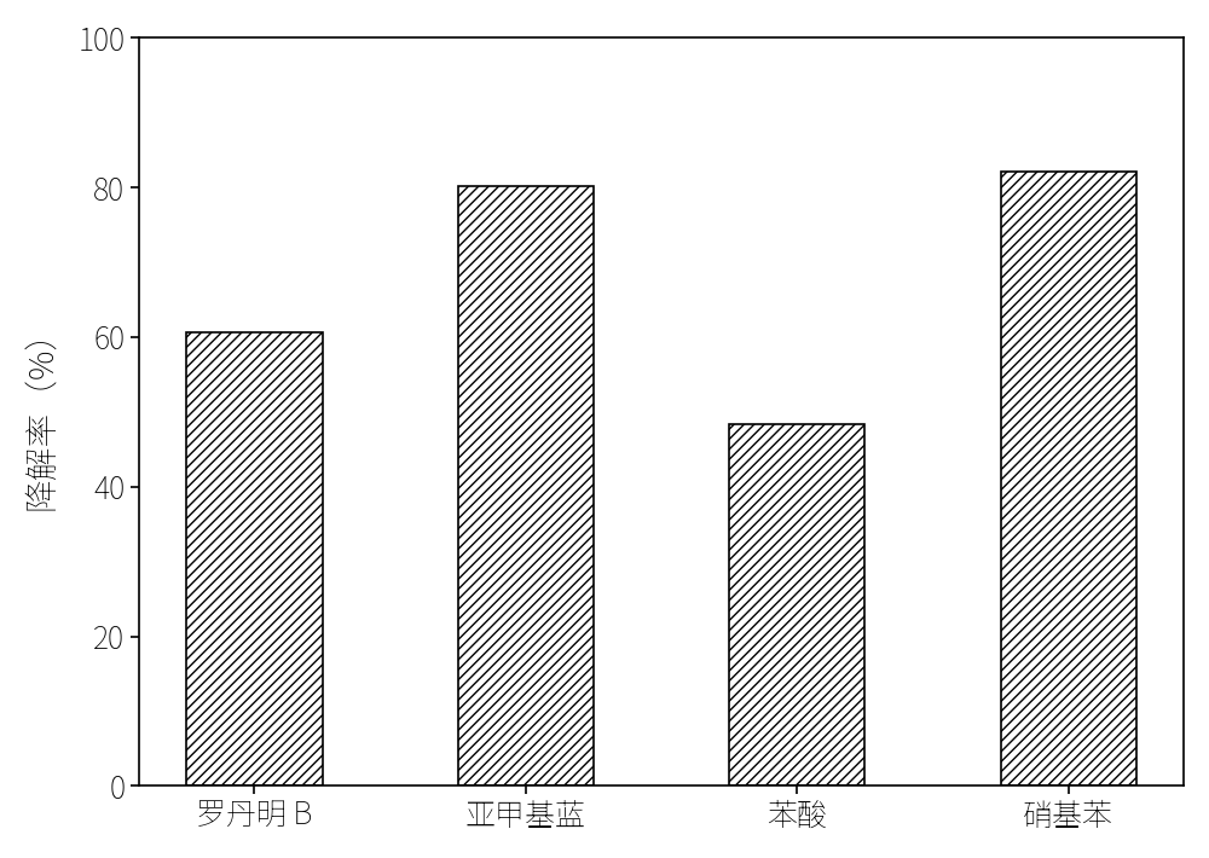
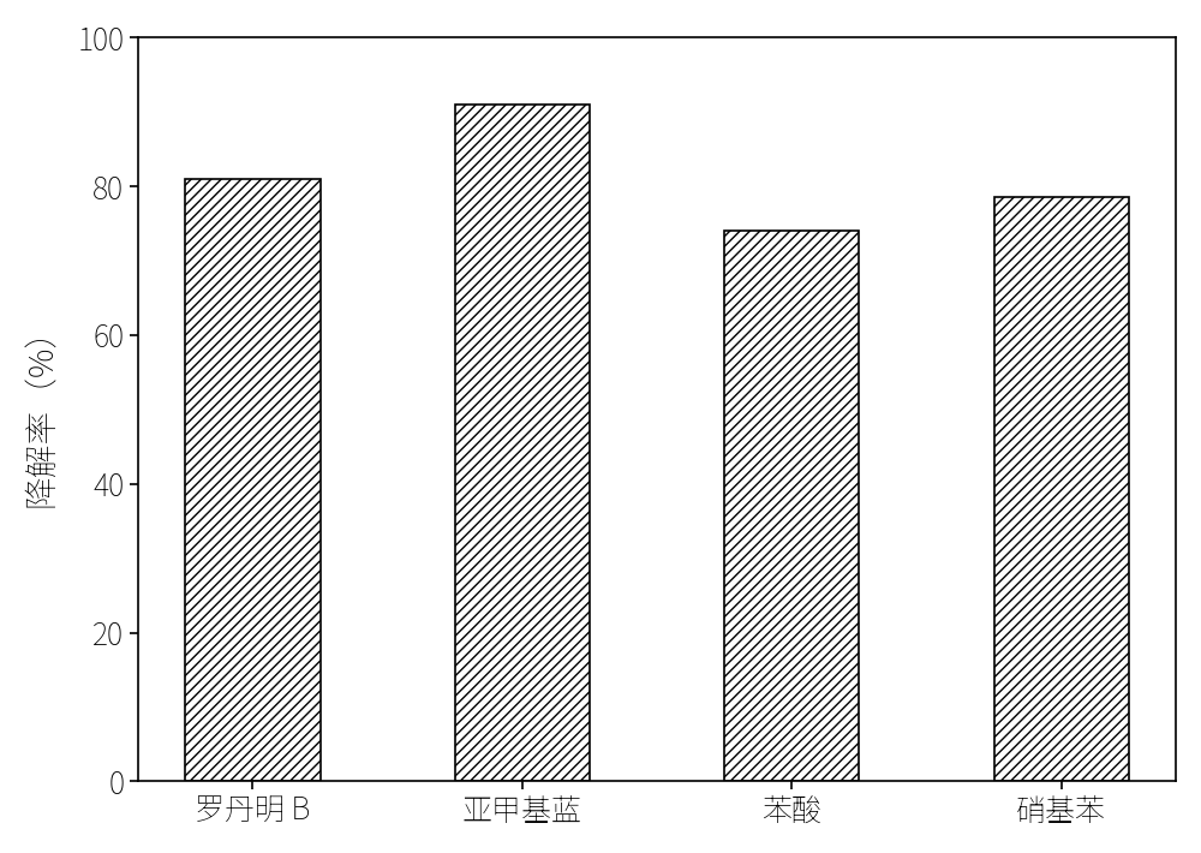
罗丹明 B: 60.6 -> 81.0
亚甲基蓝: 80.2 -> 91.0
苯酸: 48.4 -> 74.0
硝基苯: 82.2 -> 78.5
